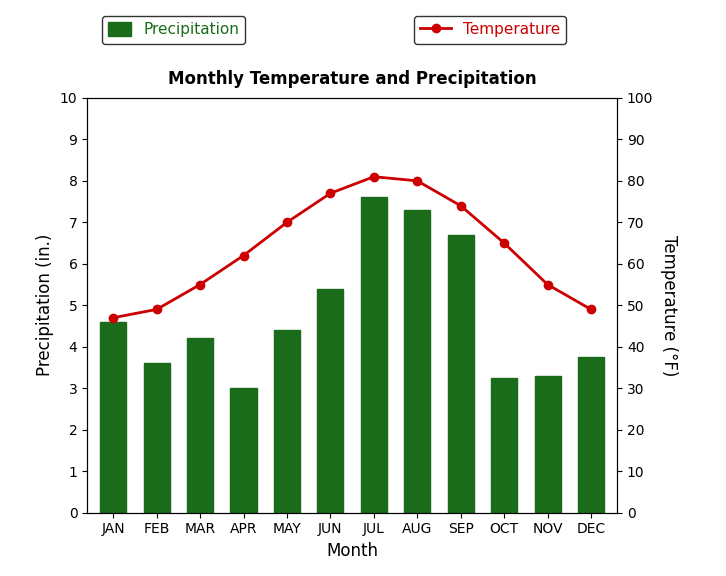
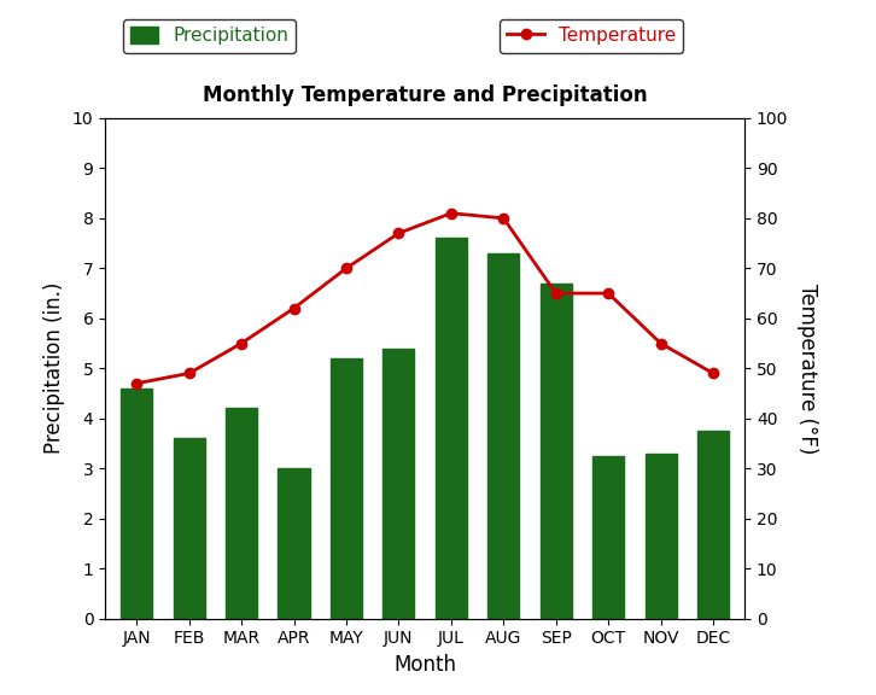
Precipitation/MAY: 4.40 -> 5.20
Temperature/SEP: 74 -> 65
